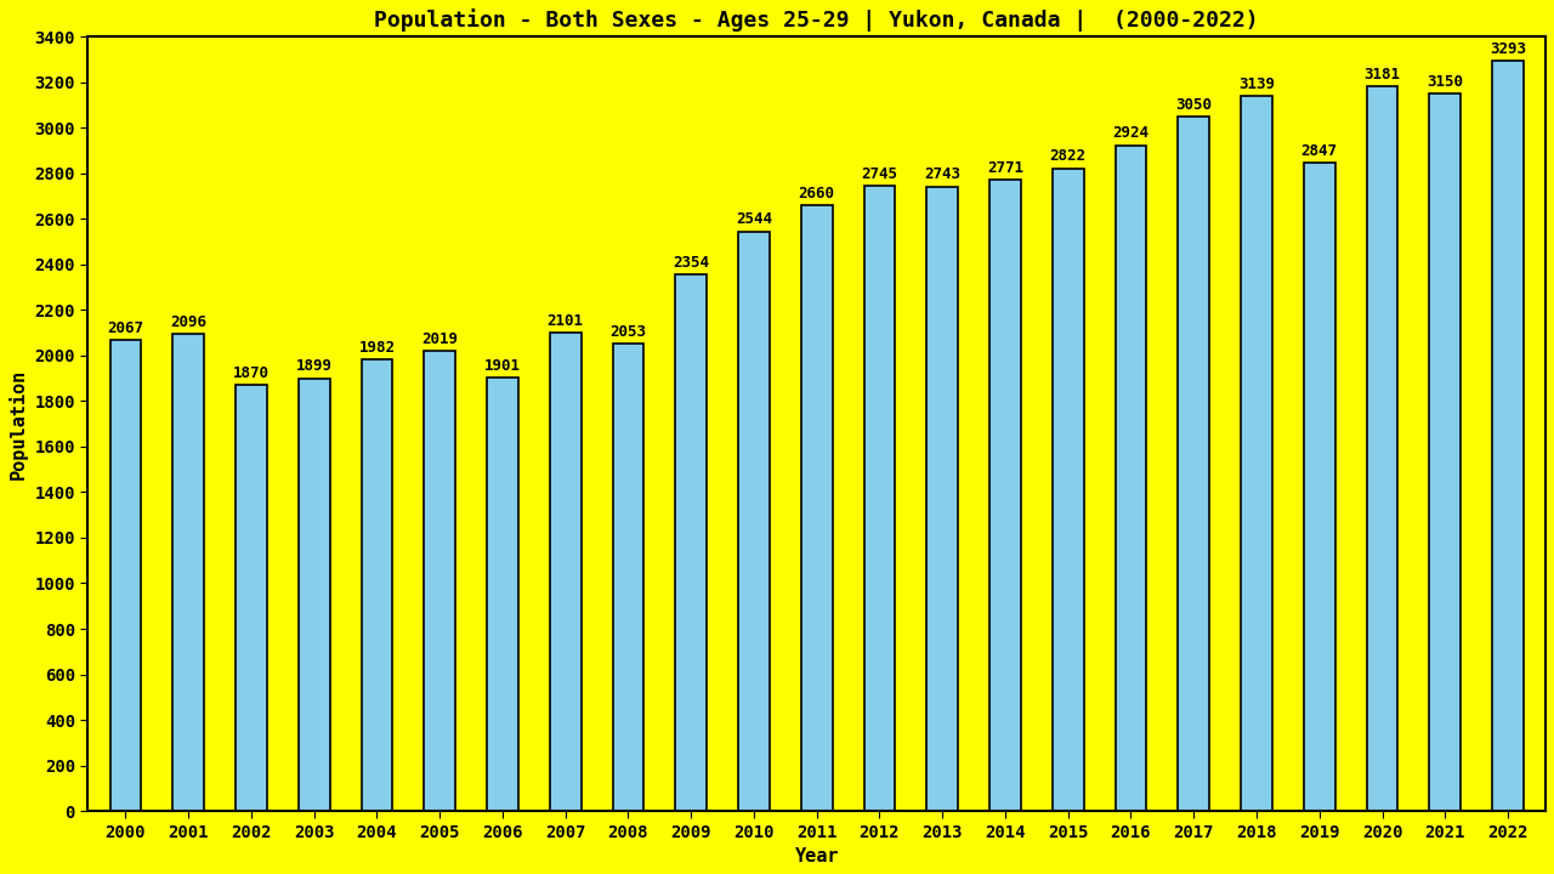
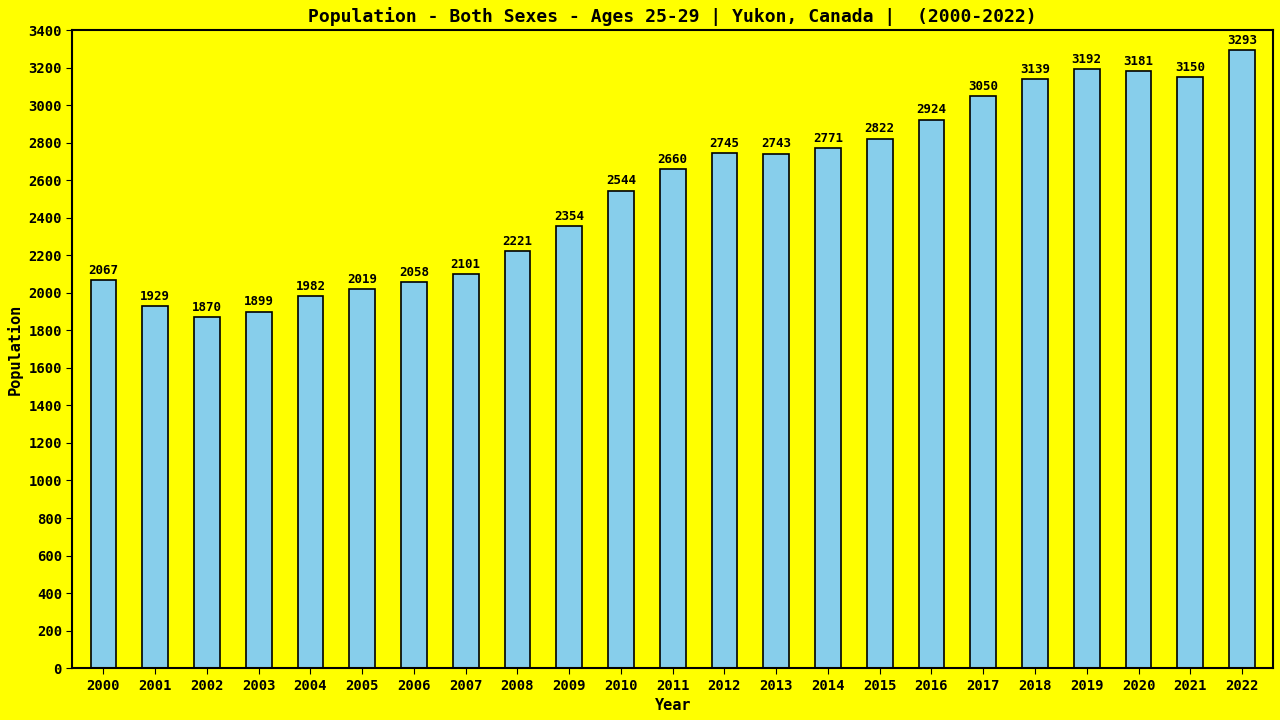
2001: 2096 -> 1929
2006: 1901 -> 2058
2008: 2053 -> 2221
2019: 2847 -> 3192
